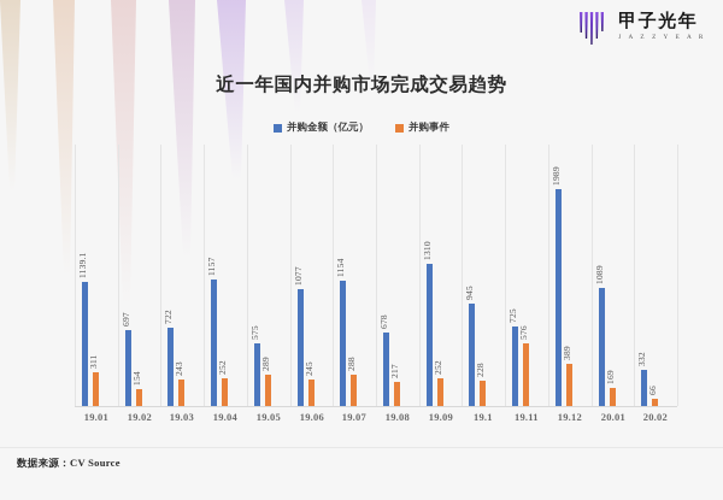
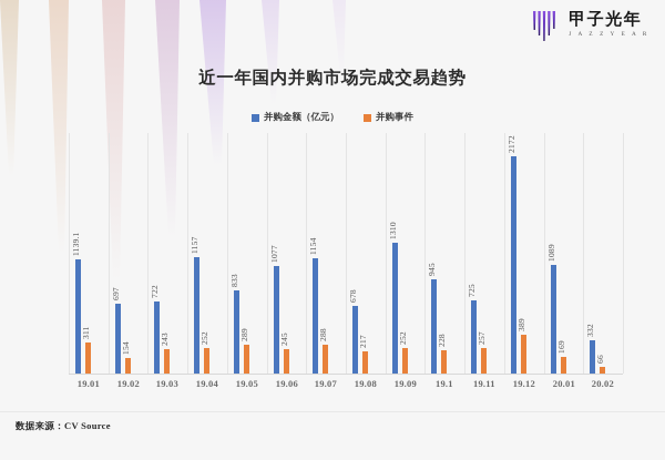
并购金额（亿元）/19.05: 575 -> 833
并购事件/19.11: 576 -> 257
并购金额（亿元）/19.12: 1989 -> 2172
